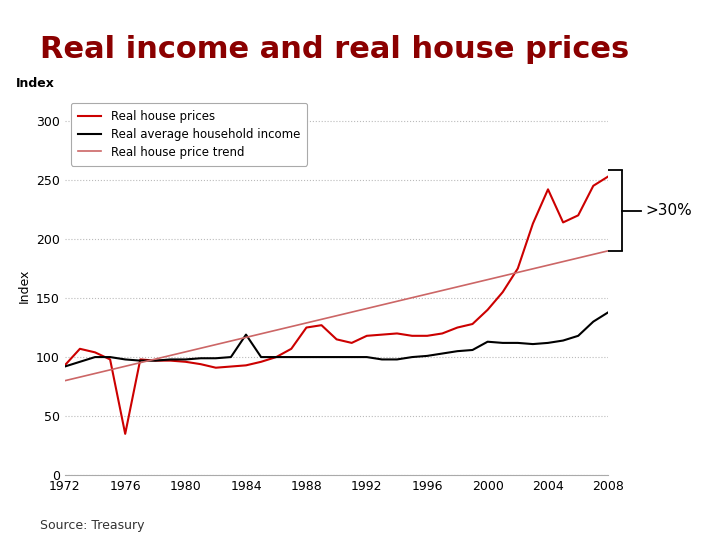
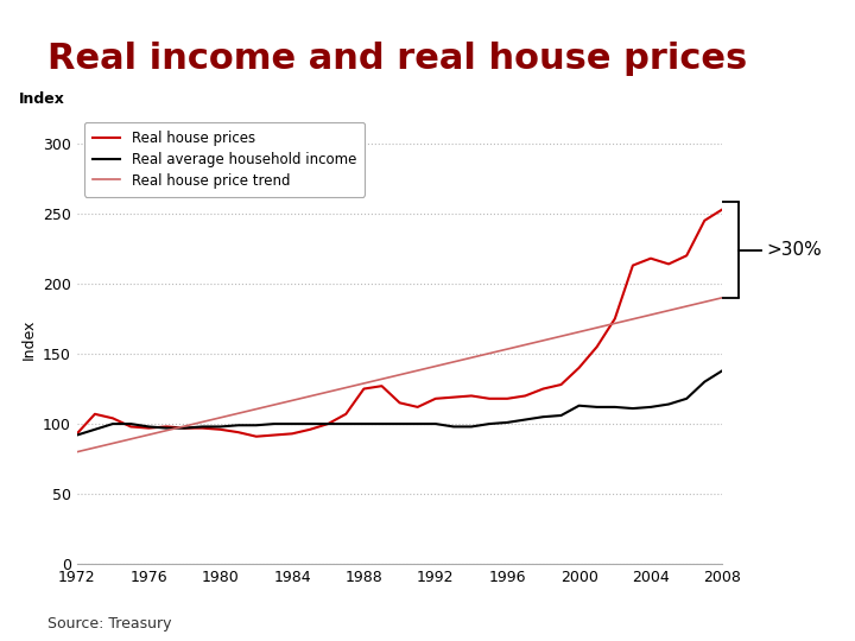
Real house prices/1976: 35 -> 97
Real average household income/1984: 119 -> 100
Real house prices/2004: 242 -> 218
